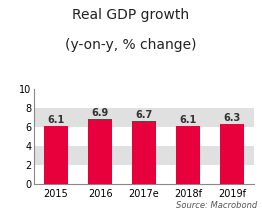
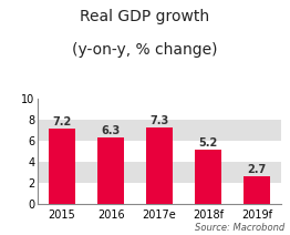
2015: 6.1 -> 7.2
2016: 6.9 -> 6.3
2017e: 6.7 -> 7.3
2018f: 6.1 -> 5.2
2019f: 6.3 -> 2.7
